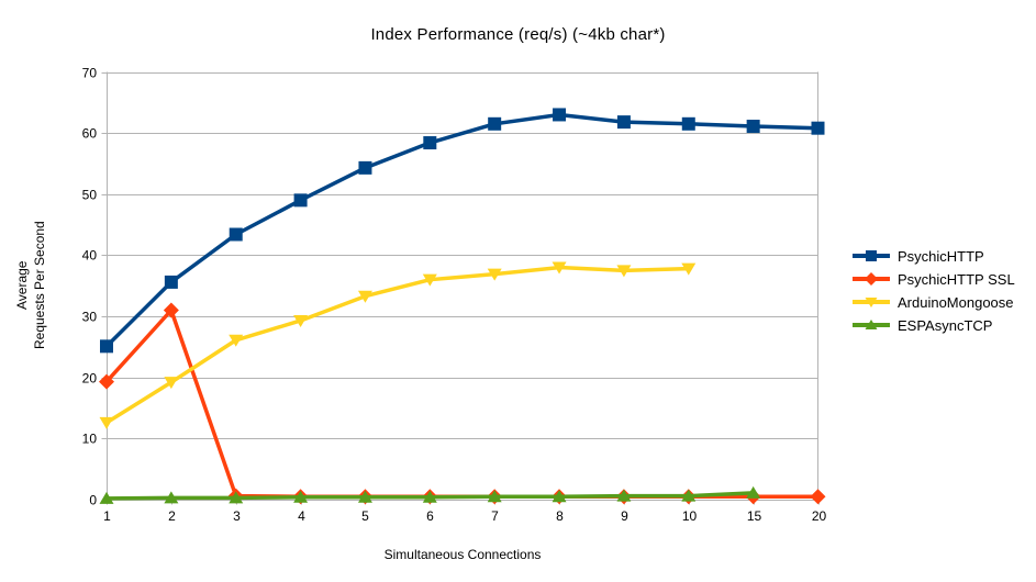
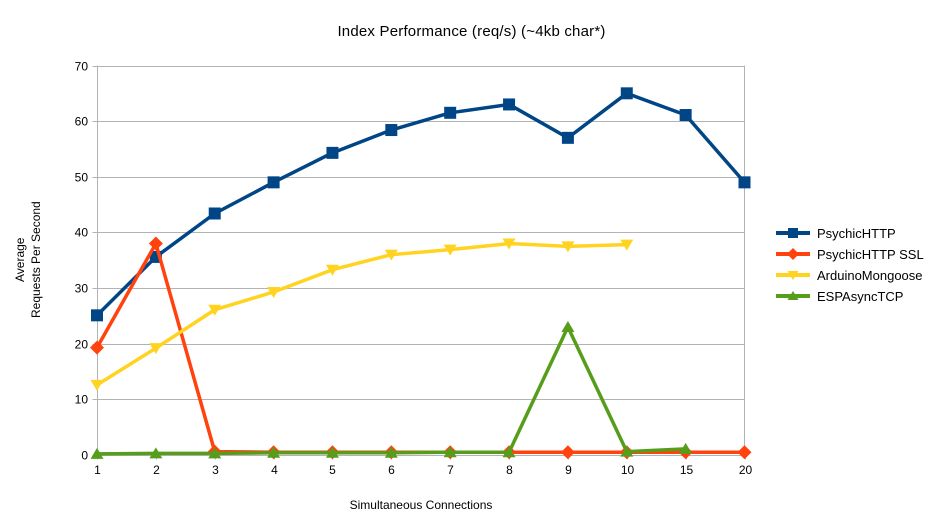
PsychicHTTP SSL/2: 31 -> 38
PsychicHTTP/9: 62 -> 57
ESPAsyncTCP/9: 1 -> 23
PsychicHTTP/10: 62 -> 65
PsychicHTTP/20: 61 -> 49
